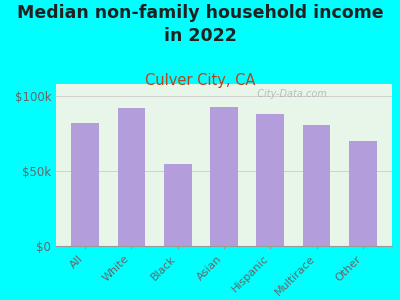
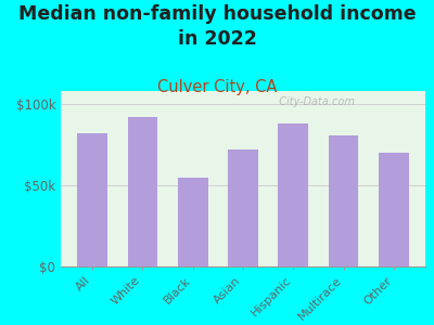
Asian: $93k -> $72k
